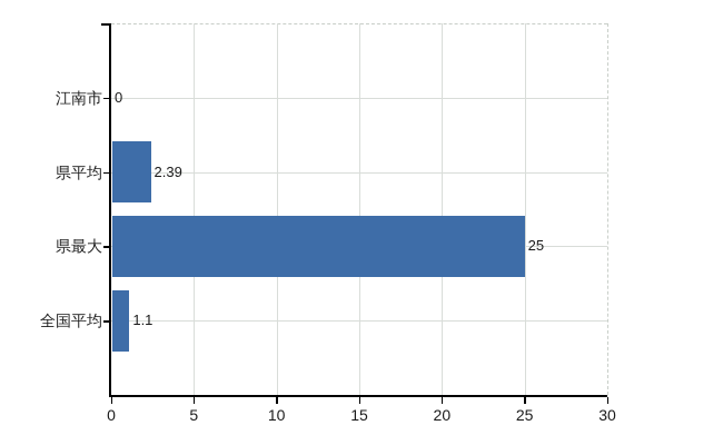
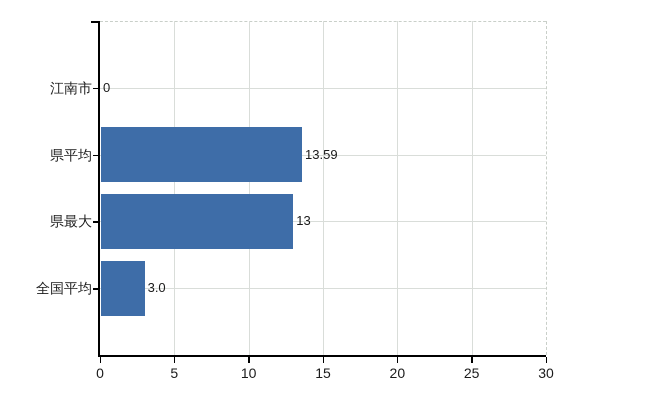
県平均: 2.39 -> 13.59
県最大: 25 -> 13
全国平均: 1.1 -> 3.0
